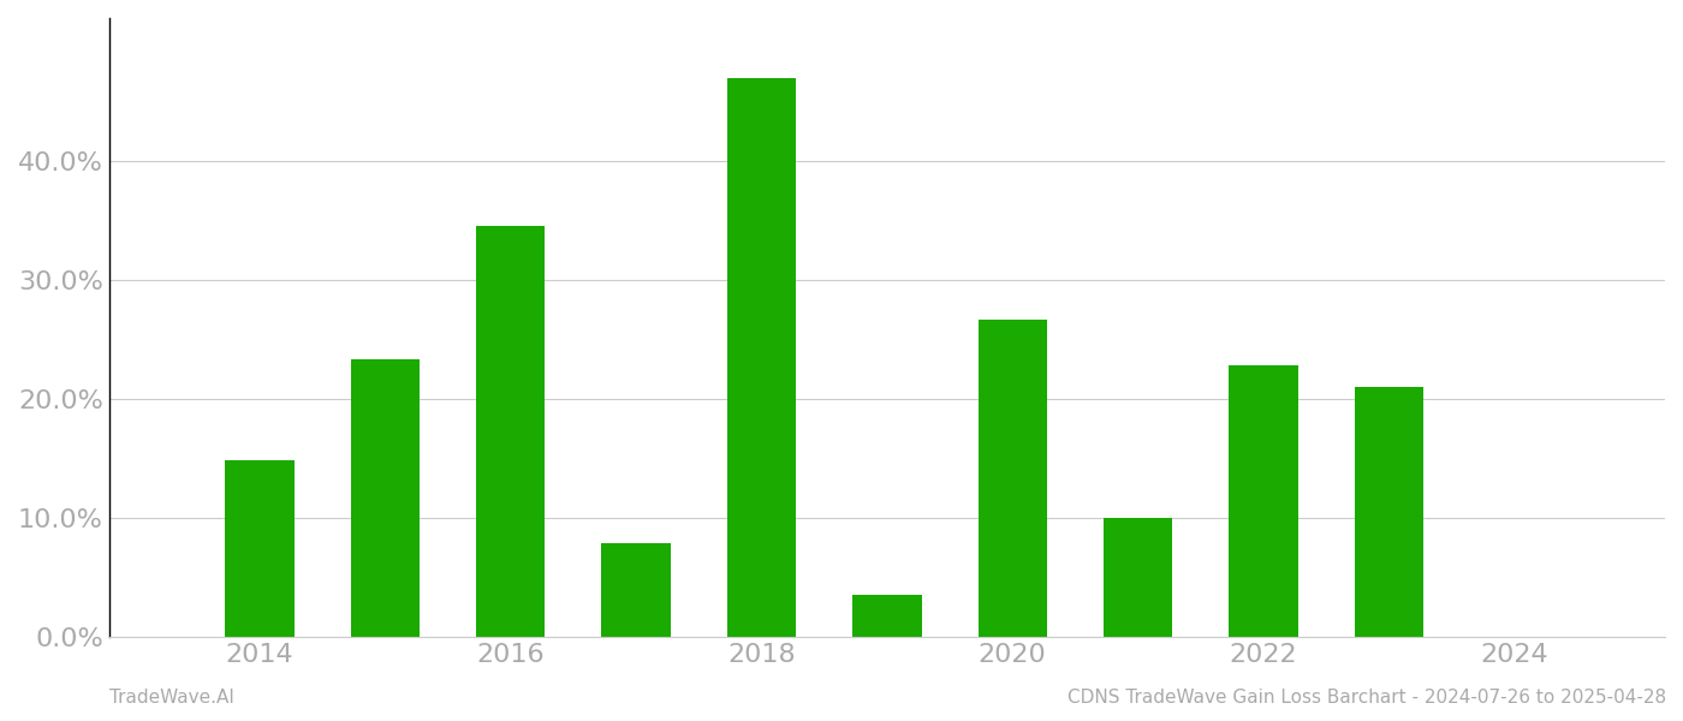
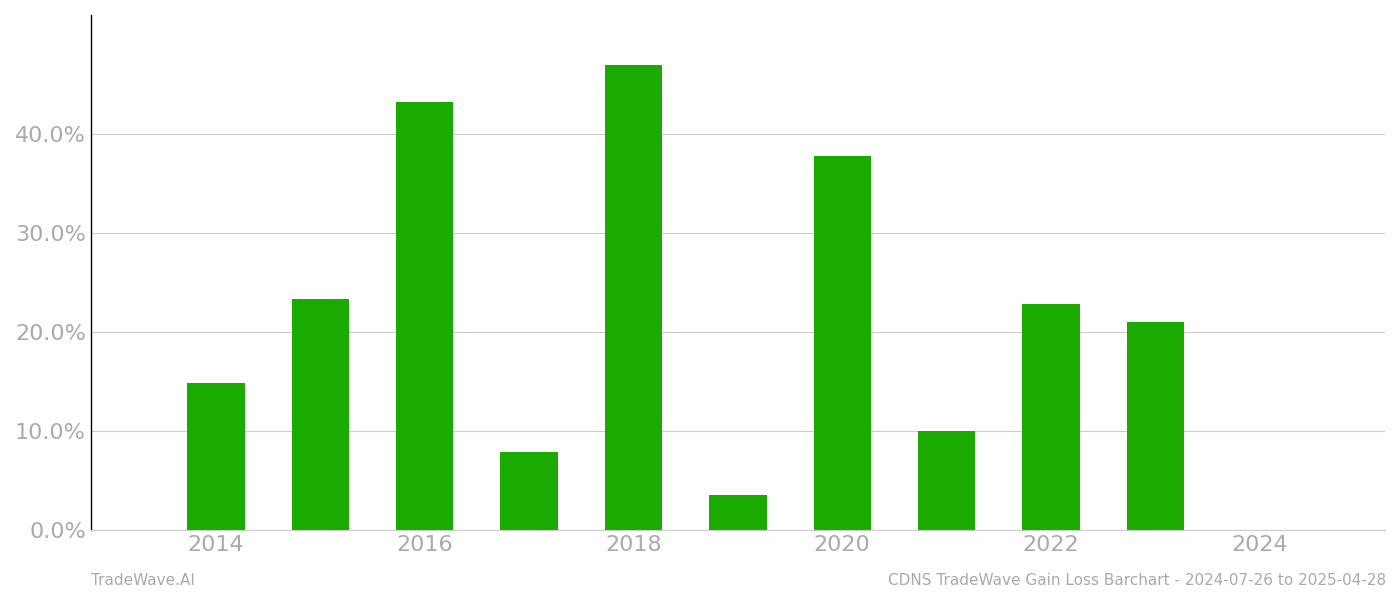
2016: 34.5% -> 43.2%
2020: 26.7% -> 37.8%
